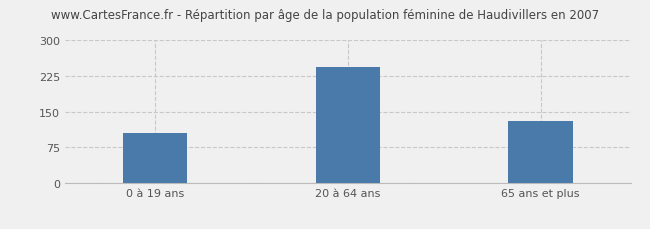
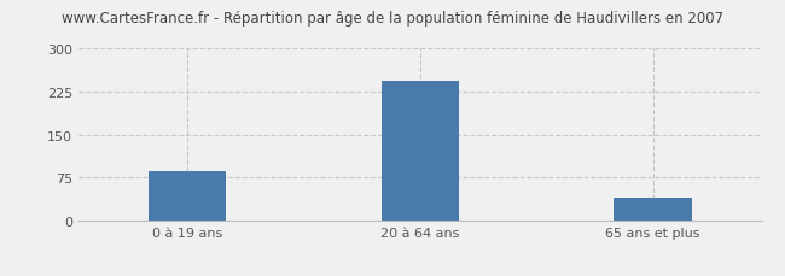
0 à 19 ans: 105 -> 87
65 ans et plus: 130 -> 40
